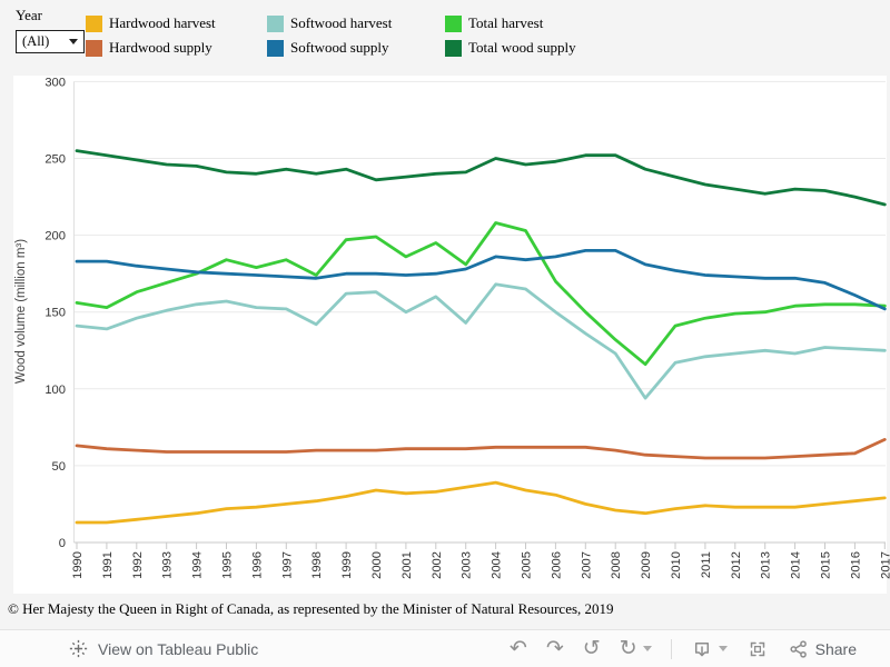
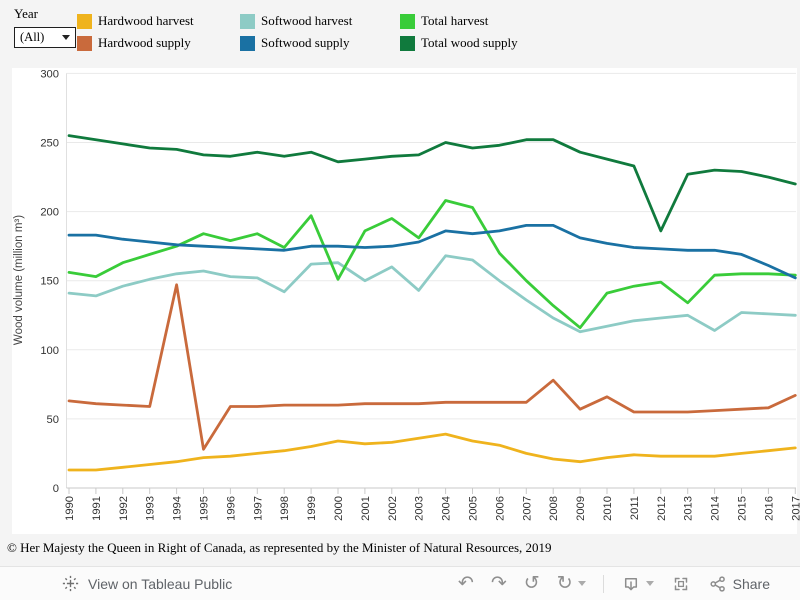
Hardwood supply/1994: 59 -> 147
Hardwood supply/1995: 59 -> 28
Total harvest/2000: 199 -> 151
Hardwood supply/2008: 60 -> 78
Softwood harvest/2009: 94 -> 113
Hardwood supply/2010: 56 -> 66
Total wood supply/2012: 230 -> 186
Total harvest/2013: 150 -> 134
Softwood harvest/2014: 123 -> 114
